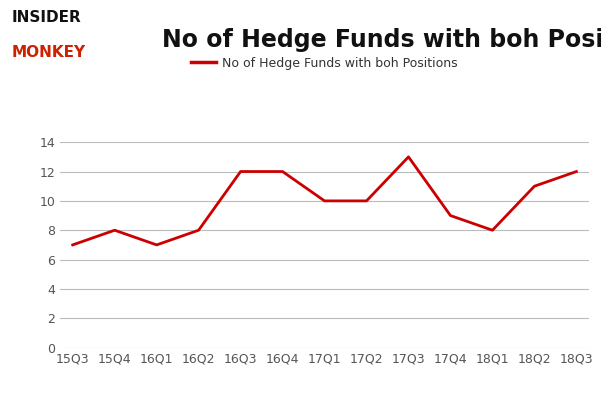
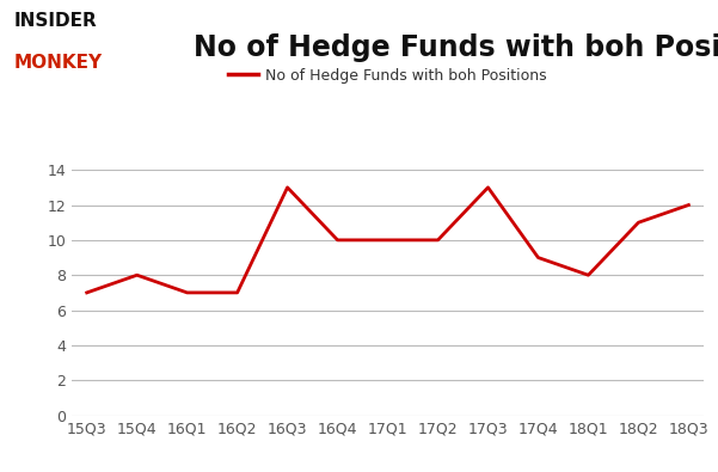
16Q2: 8 -> 7
16Q3: 12 -> 13
16Q4: 12 -> 10
